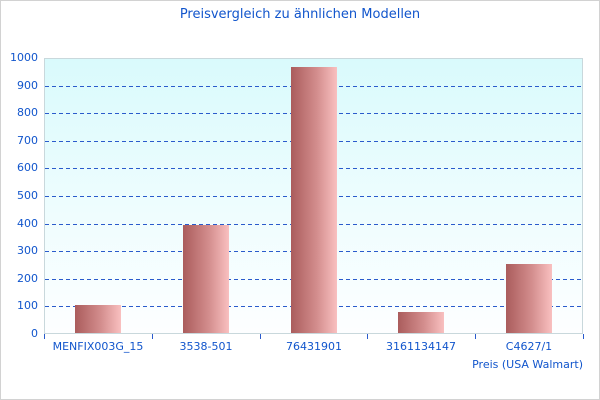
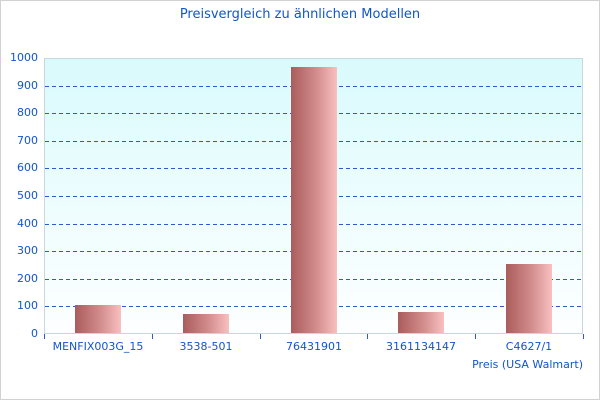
3538-501: 390 -> 70
